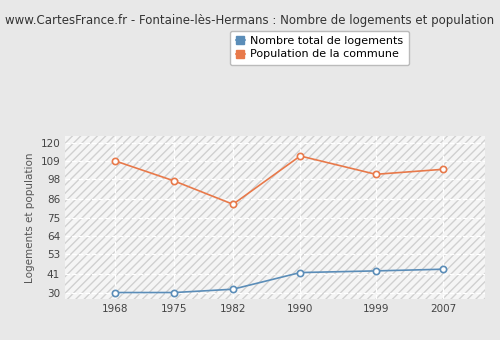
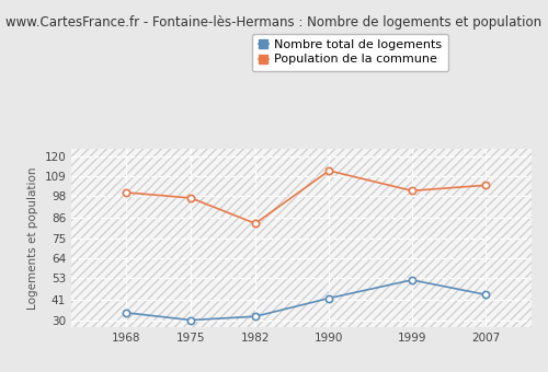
Nombre total de logements/1968: 30 -> 34
Population de la commune/1968: 109 -> 100
Nombre total de logements/1999: 43 -> 52
